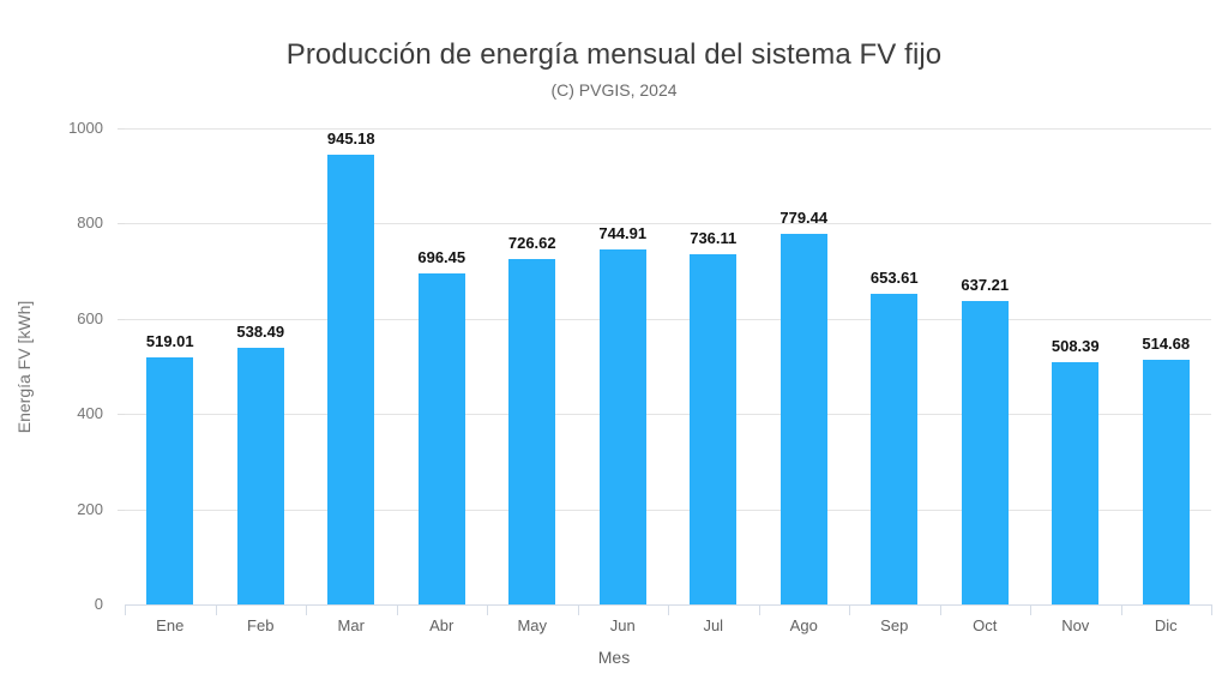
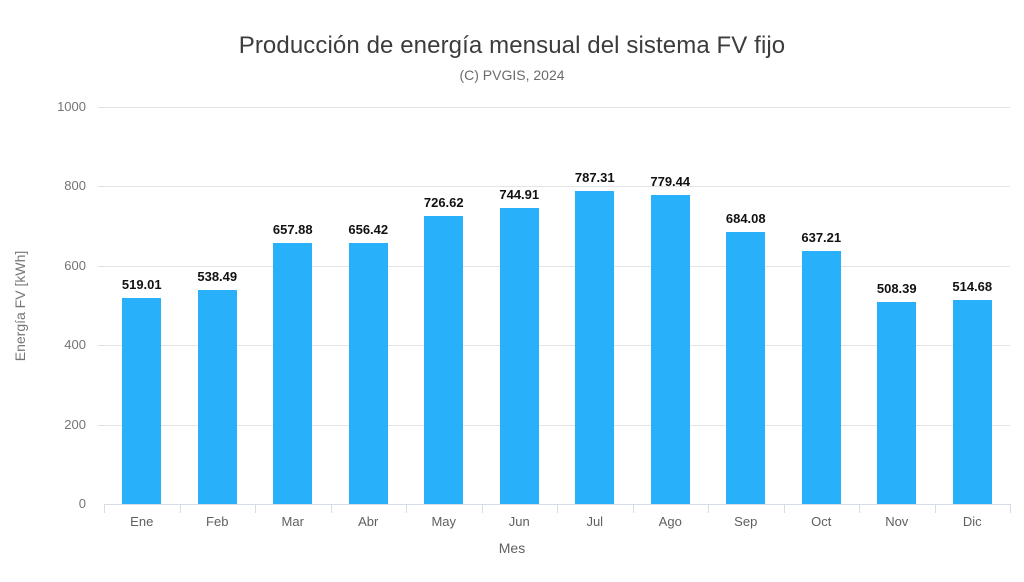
Mar: 945.18 -> 657.88
Abr: 696.45 -> 656.42
Jul: 736.11 -> 787.31
Sep: 653.61 -> 684.08
